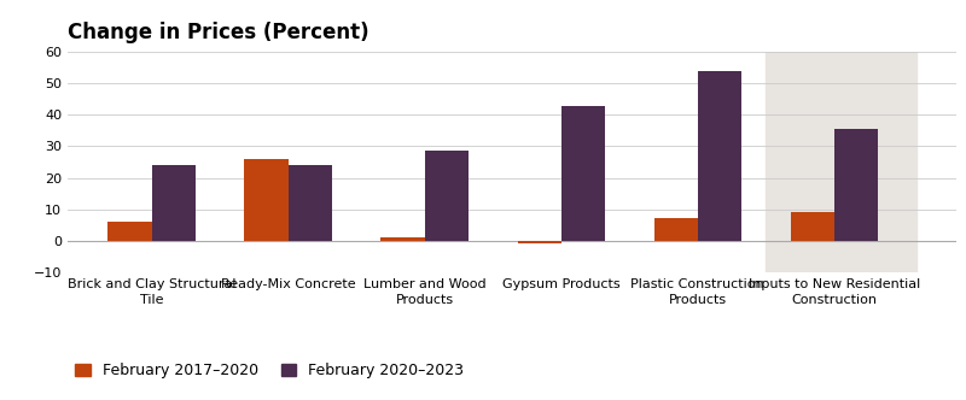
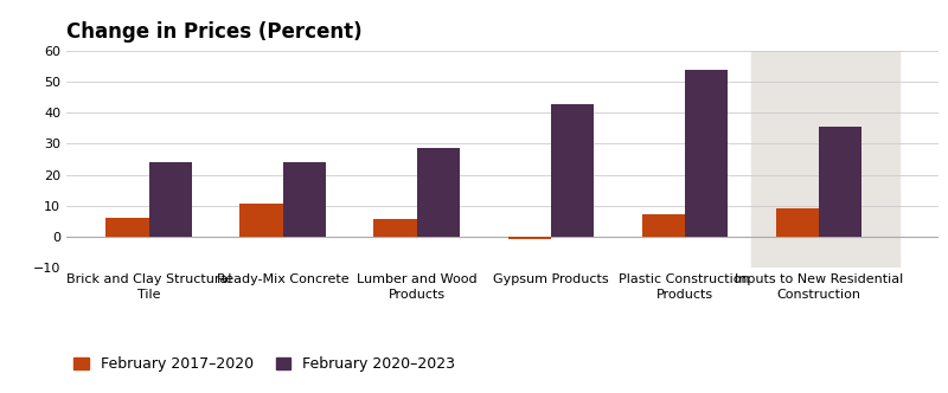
February 2017–2020/Ready-Mix Concrete: 26.0 -> 10.5
February 2017–2020/Lumber and Wood Products: 1.0 -> 5.5
